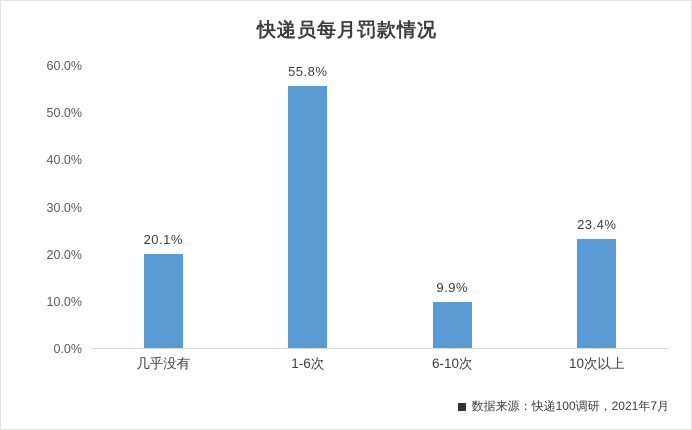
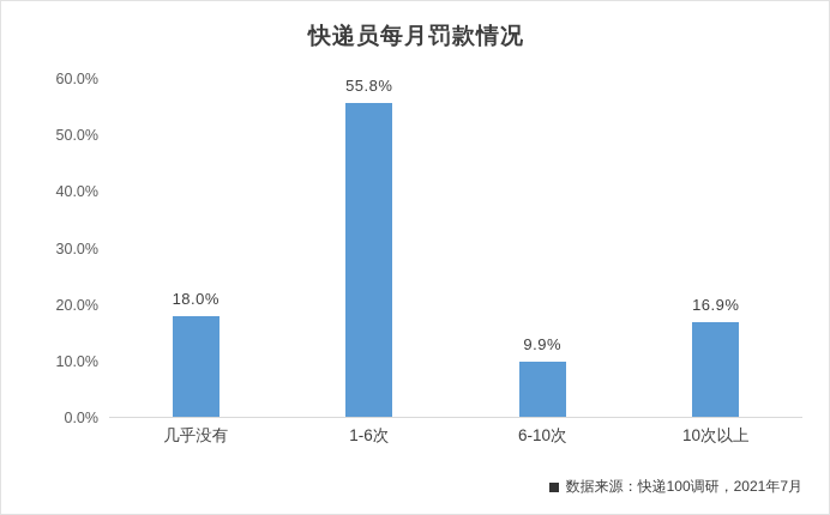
几乎没有: 20.1% -> 18.0%
10次以上: 23.4% -> 16.9%
